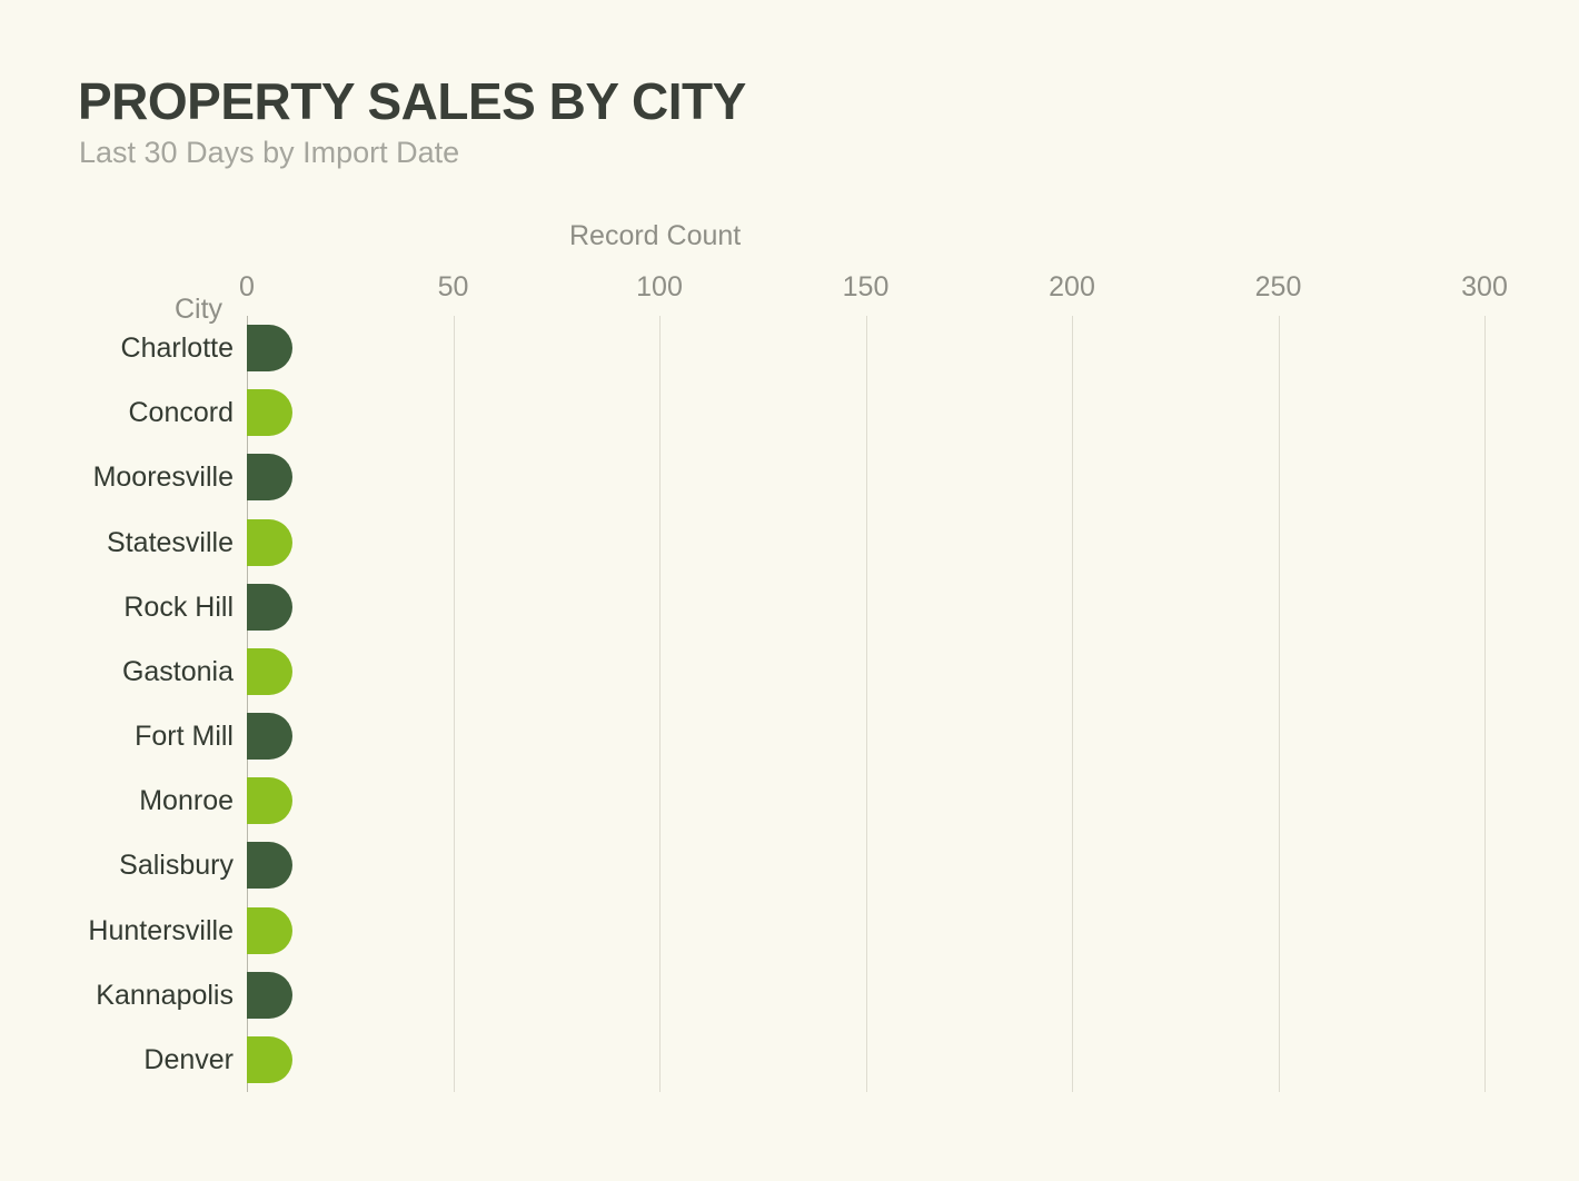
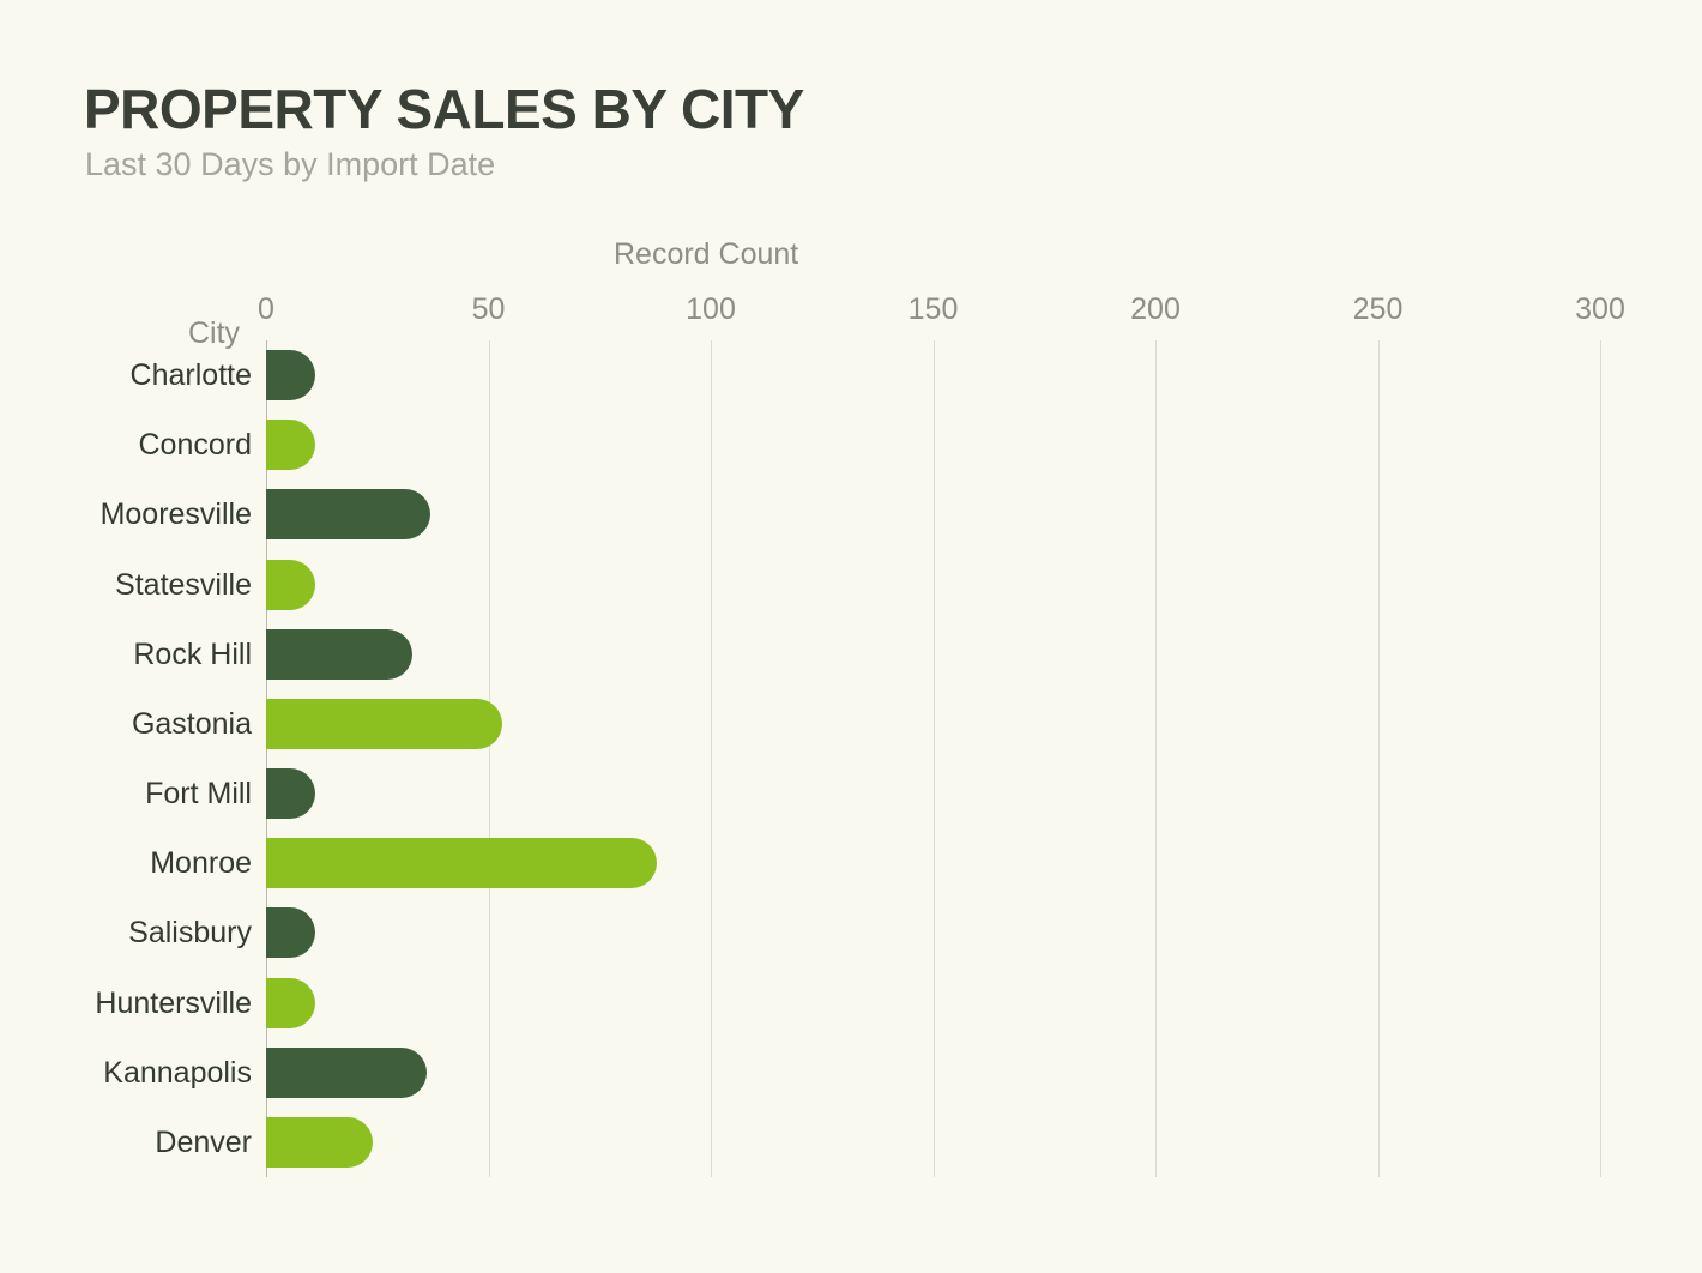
Mooresville: 11 -> 37
Rock Hill: 11 -> 33
Gastonia: 11 -> 53
Monroe: 11 -> 88
Kannapolis: 11 -> 36
Denver: 11 -> 24
